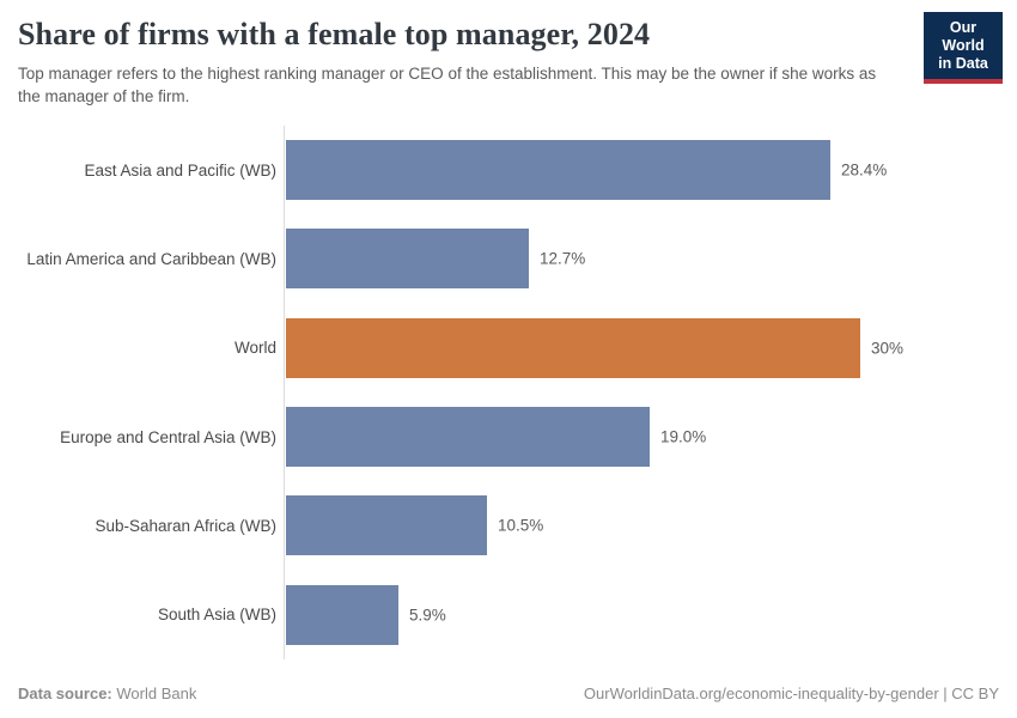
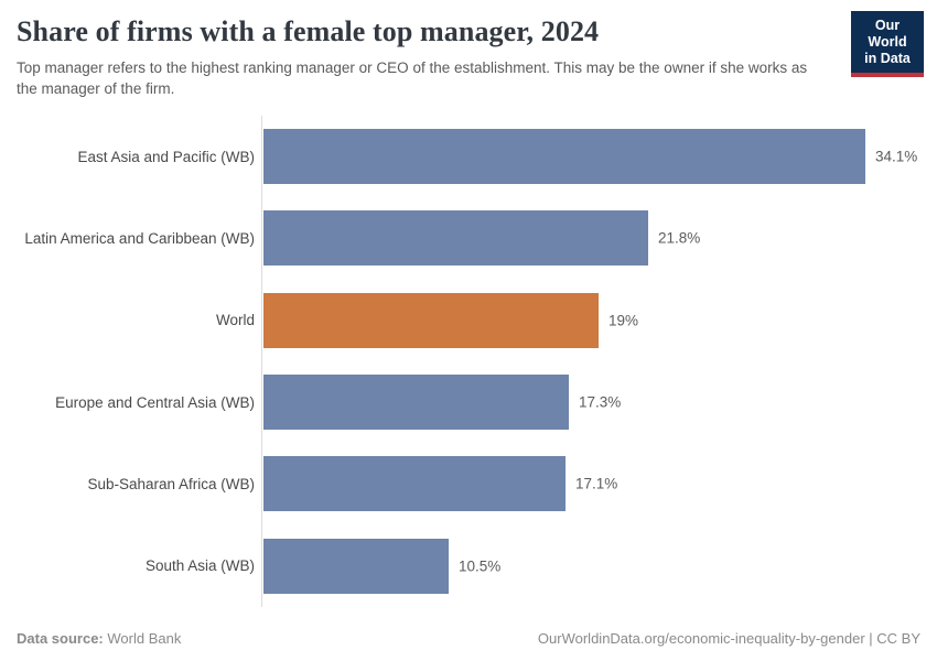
East Asia and Pacific (WB): 28.4% -> 34.1%
Latin America and Caribbean (WB): 12.7% -> 21.8%
World: 30% -> 19%
Europe and Central Asia (WB): 19.0% -> 17.3%
Sub-Saharan Africa (WB): 10.5% -> 17.1%
South Asia (WB): 5.9% -> 10.5%
